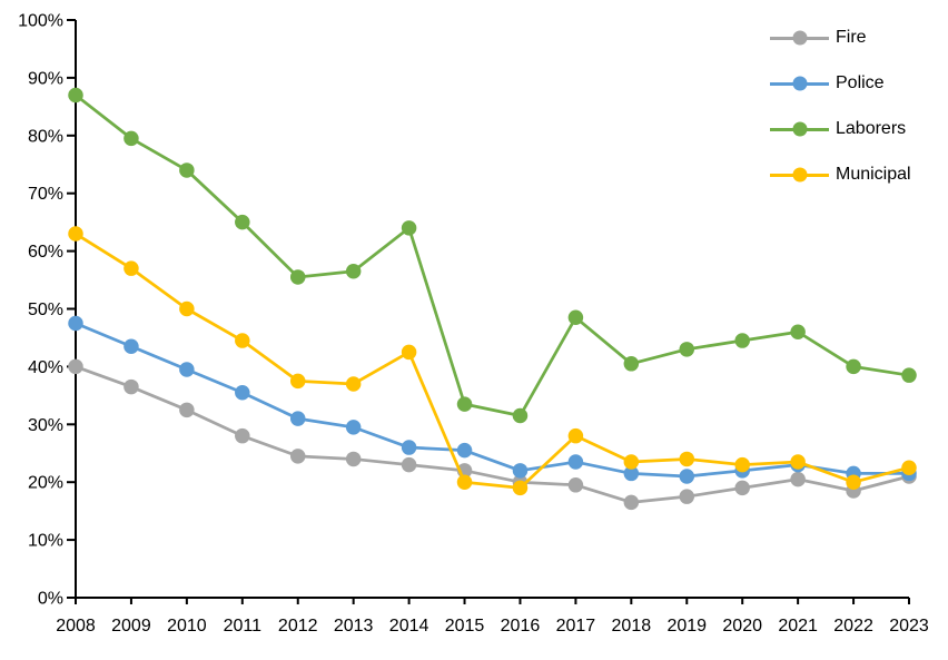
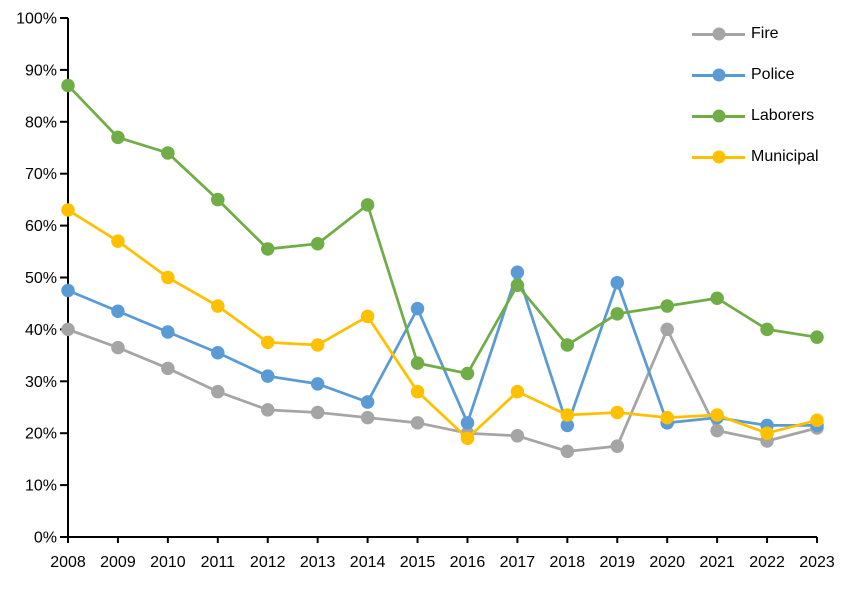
Laborers/2009: 80% -> 77%
Police/2015: 26% -> 44%
Municipal/2015: 20% -> 28%
Police/2017: 24% -> 51%
Laborers/2018: 40% -> 37%
Police/2019: 21% -> 49%
Fire/2020: 19% -> 40%
